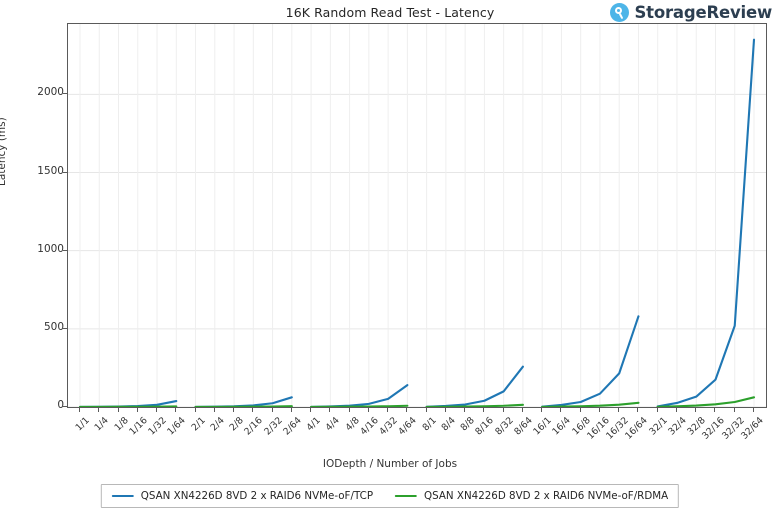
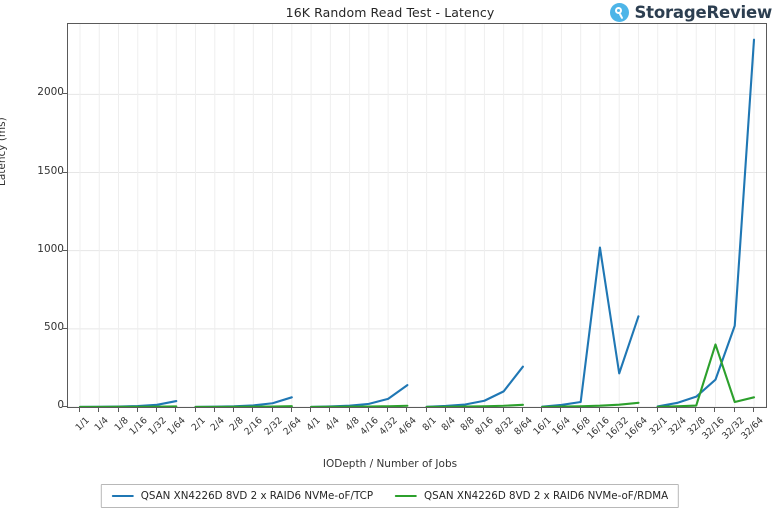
QSAN XN4226D 8VD 2 x RAID6 NVMe-oF/TCP/16/16: 80 -> 1020
QSAN XN4226D 8VD 2 x RAID6 NVMe-oF/RDMA/32/16: 20 -> 400
